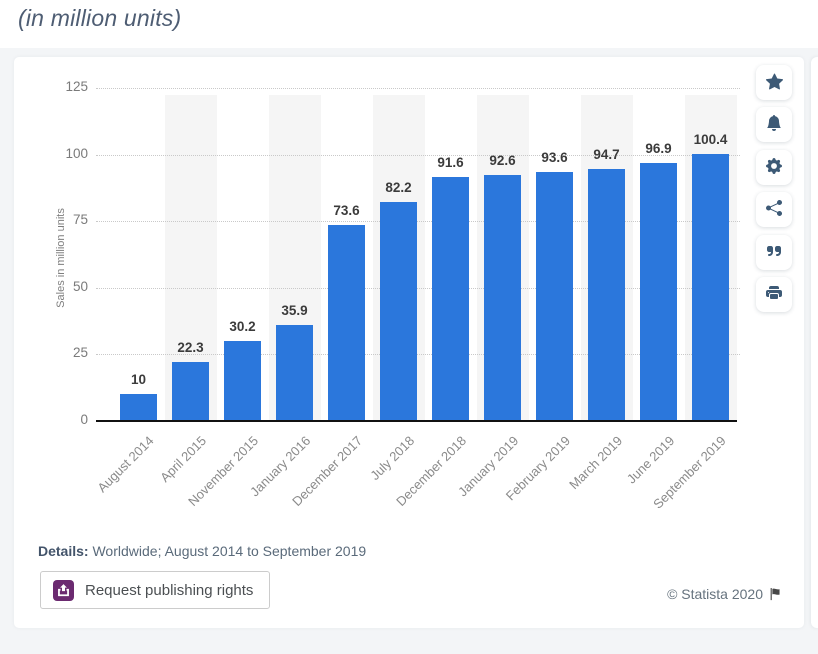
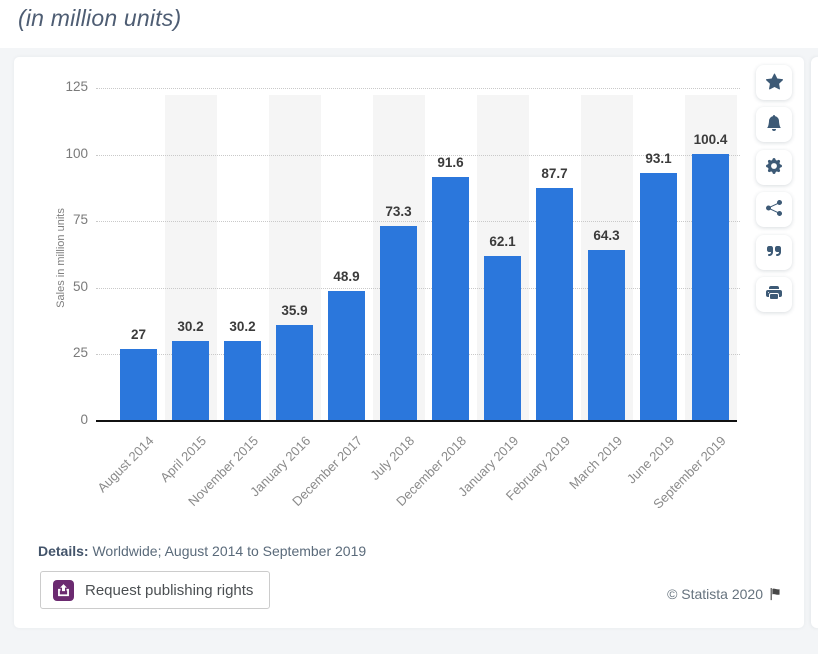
August 2014: 10 -> 27
April 2015: 22.3 -> 30.2
December 2017: 73.6 -> 48.9
July 2018: 82.2 -> 73.3
January 2019: 92.6 -> 62.1
February 2019: 93.6 -> 87.7
March 2019: 94.7 -> 64.3
June 2019: 96.9 -> 93.1
